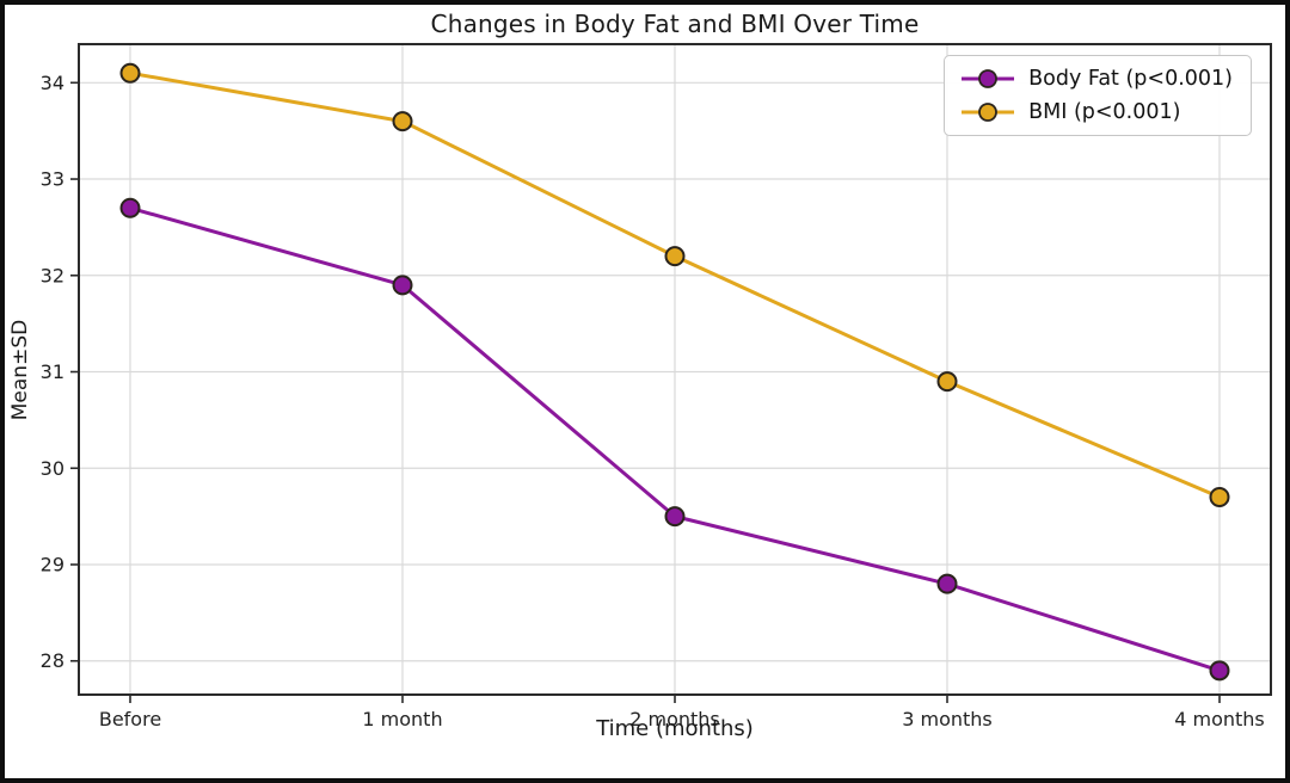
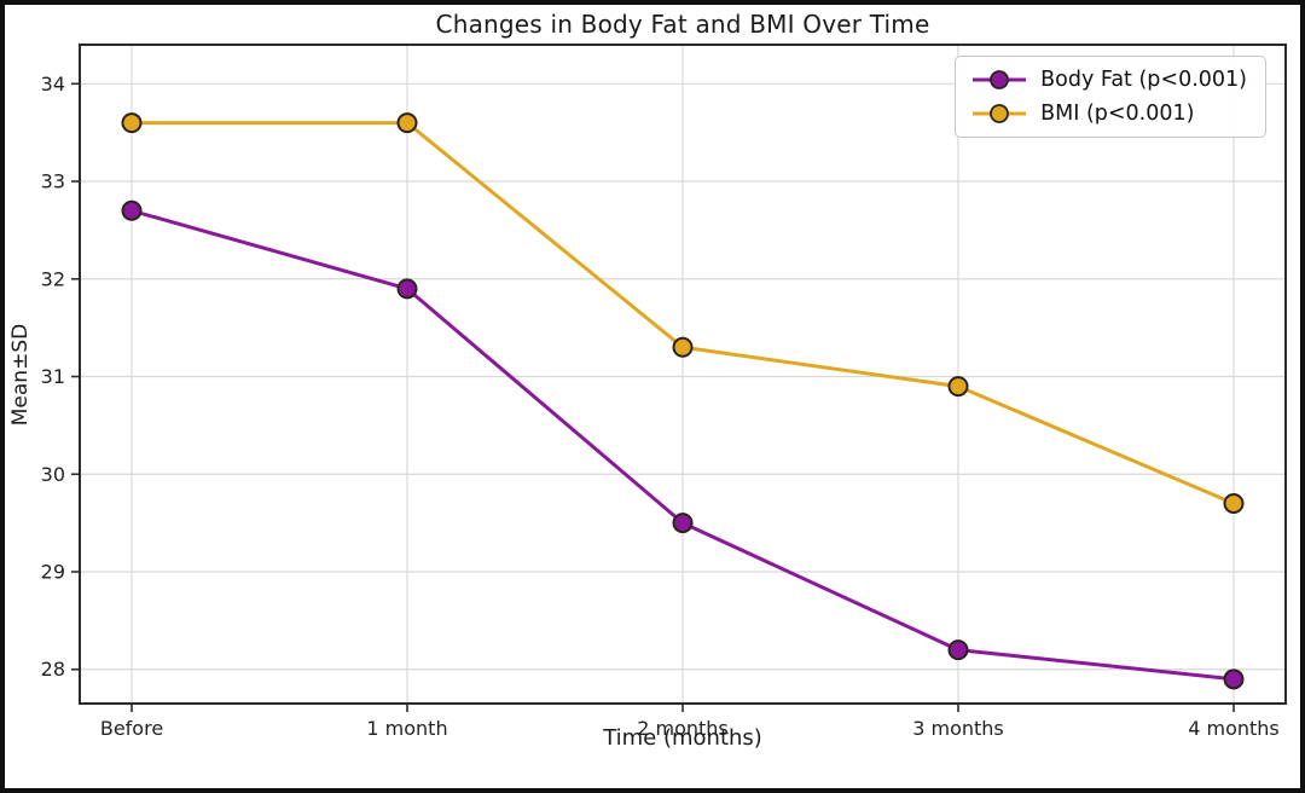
BMI (p<0.001)/Before: 34.1 -> 33.6
BMI (p<0.001)/2 months: 32.2 -> 31.3
Body Fat (p<0.001)/3 months: 28.8 -> 28.2
